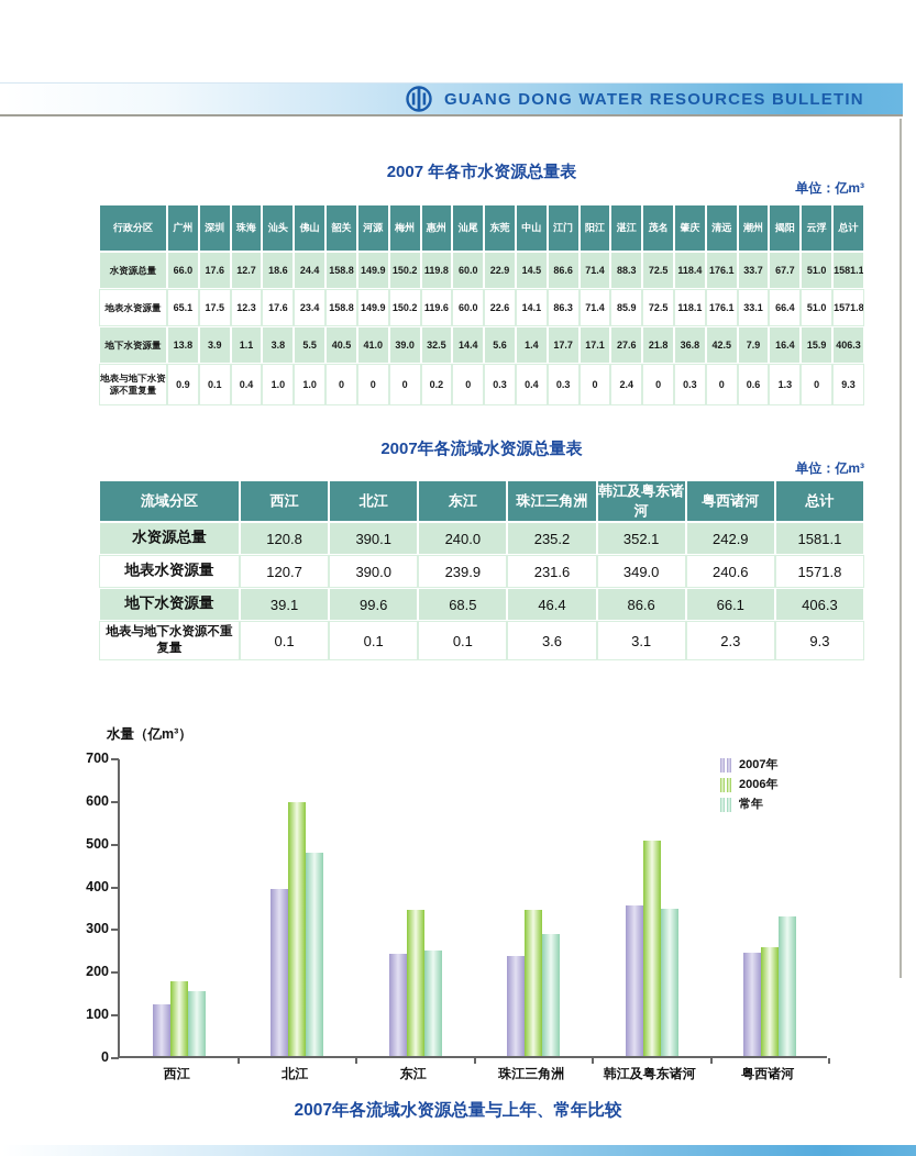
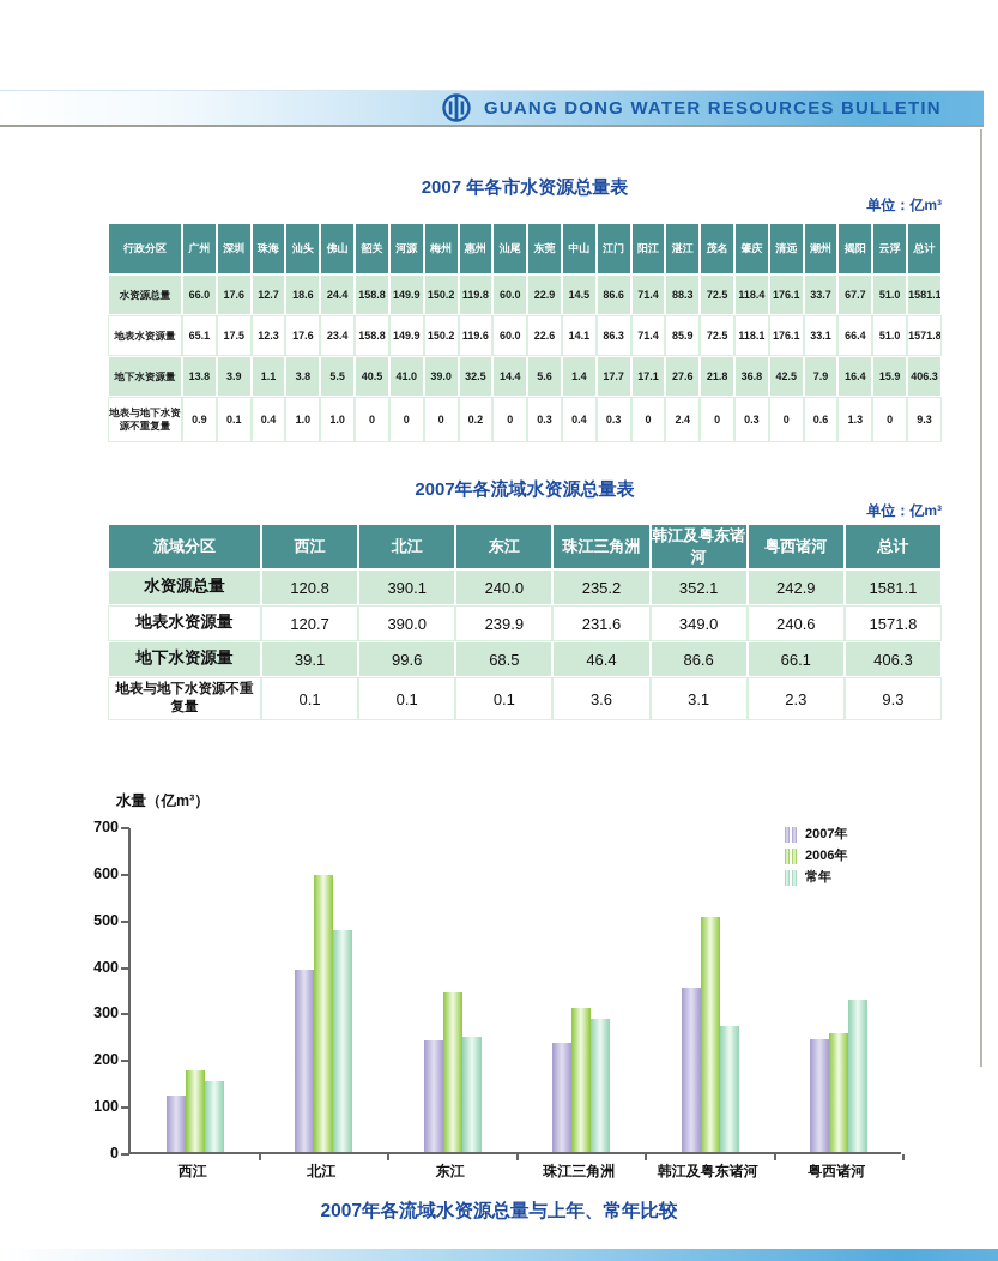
2006年/珠江三角洲: 340 -> 310
常年/韩江及粤东诸河: 340 -> 270
